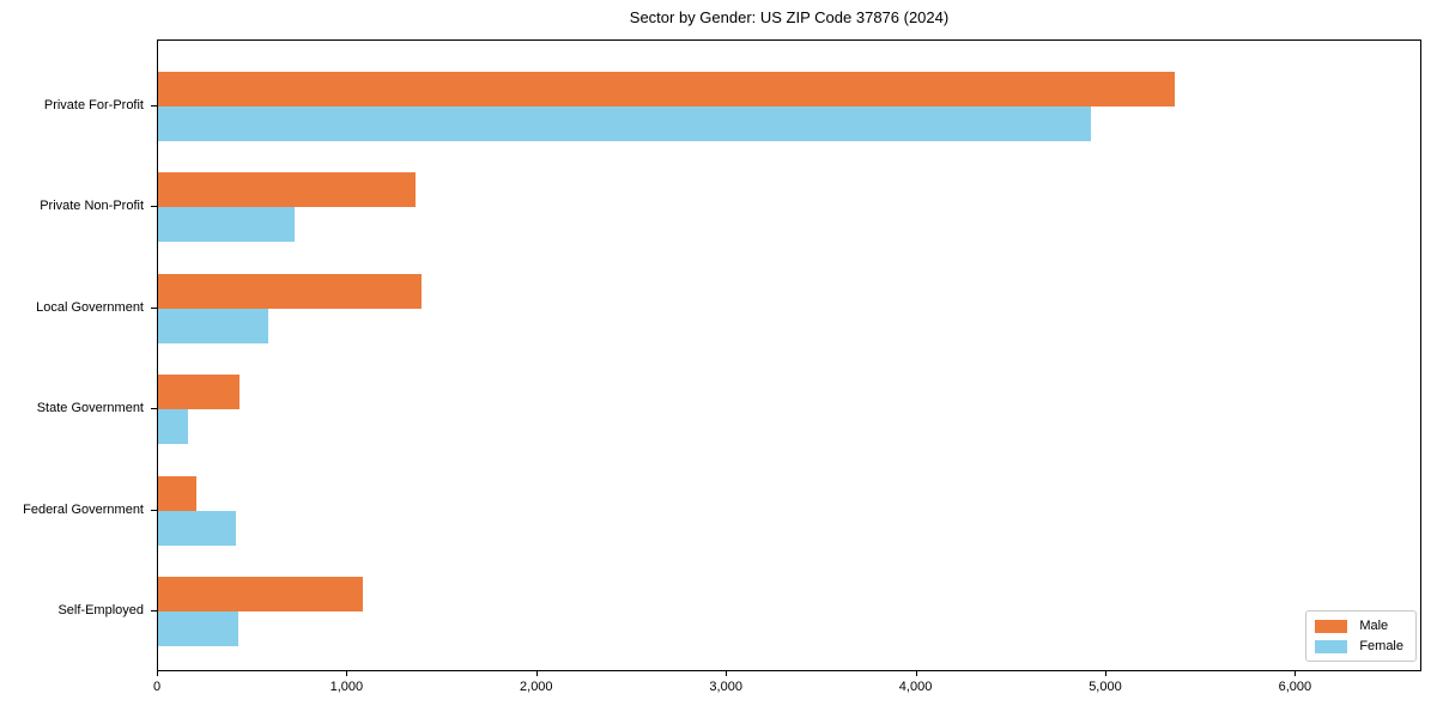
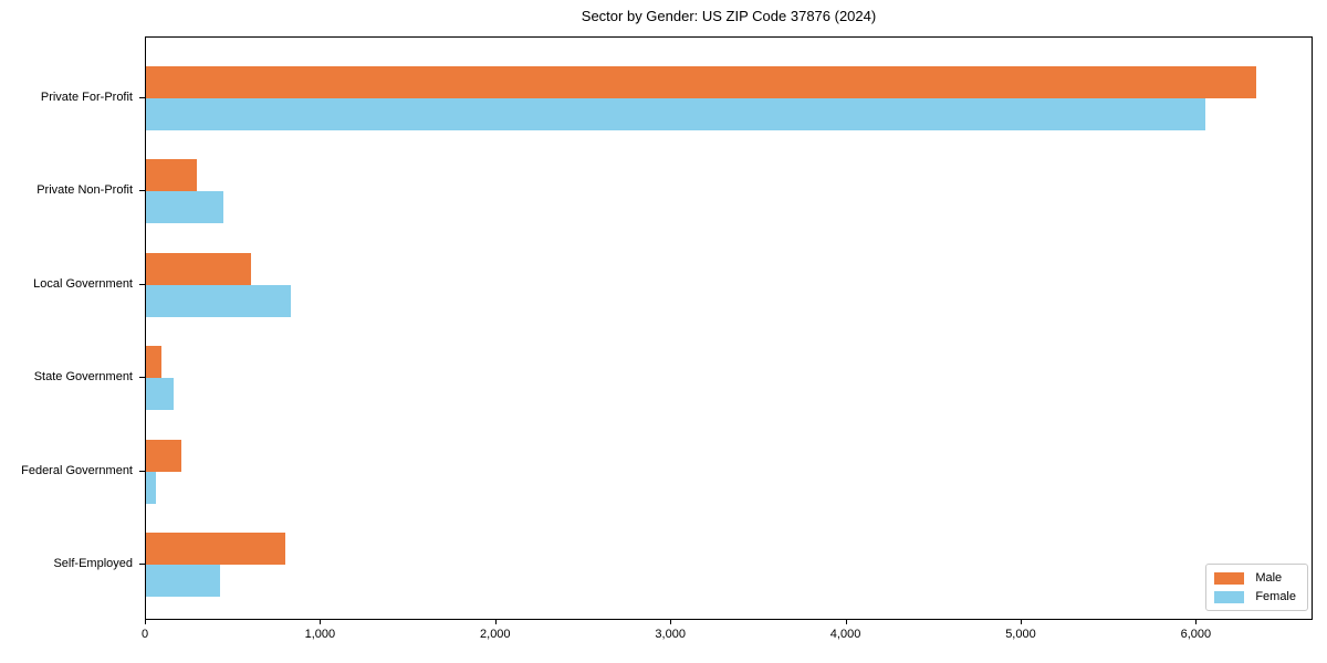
Male/Private For-Profit: 5370 -> 6350
Female/Private For-Profit: 4930 -> 6060
Male/Private Non-Profit: 1360 -> 290
Female/Private Non-Profit: 720 -> 440
Male/Local Government: 1390 -> 600
Female/Local Government: 580 -> 830
Male/State Government: 430 -> 90
Female/Federal Government: 410 -> 60
Male/Self-Employed: 1080 -> 800
